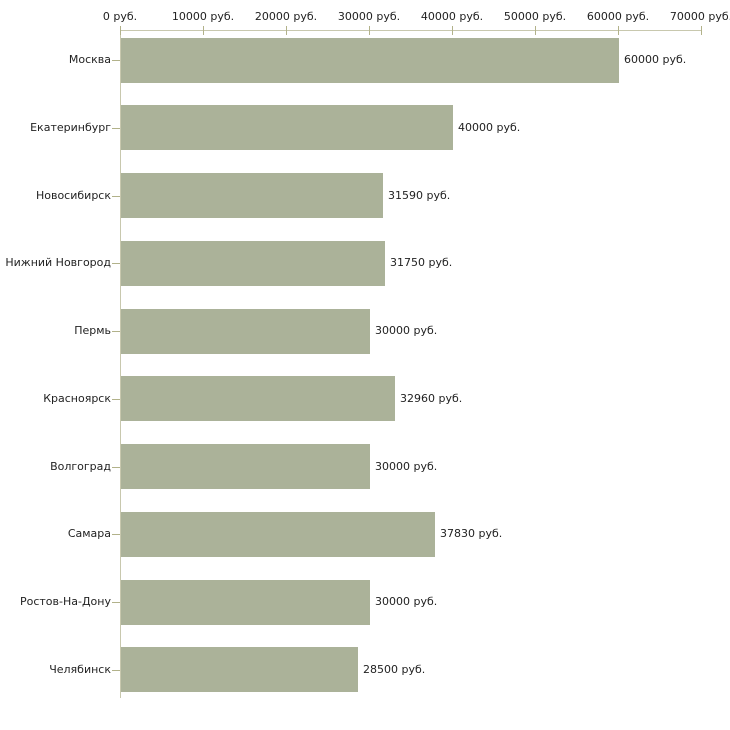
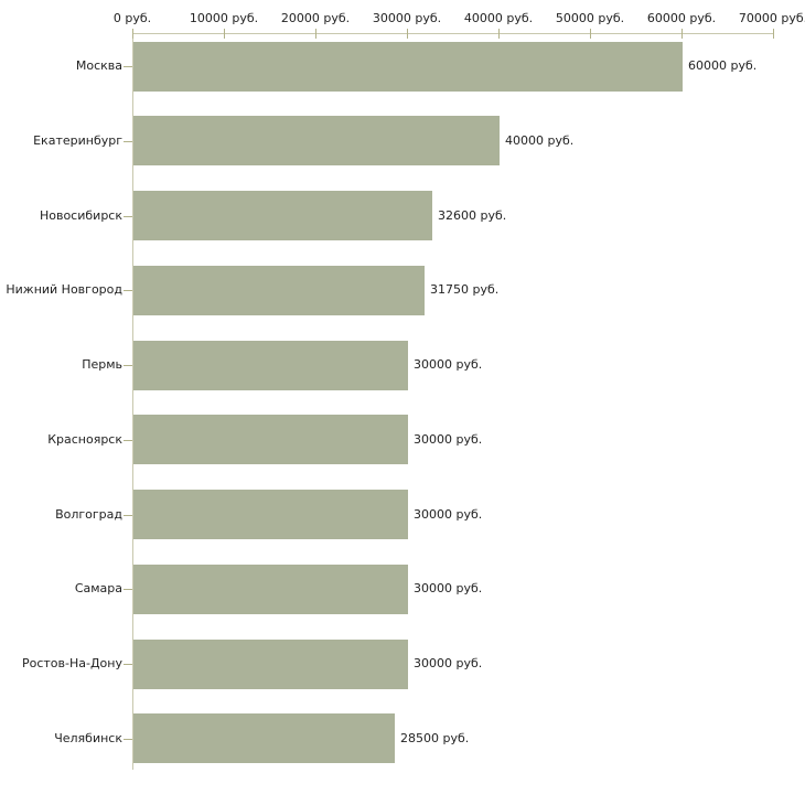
Новосибирск: 31590 -> 32600
Красноярск: 32960 -> 30000
Самара: 37830 -> 30000
